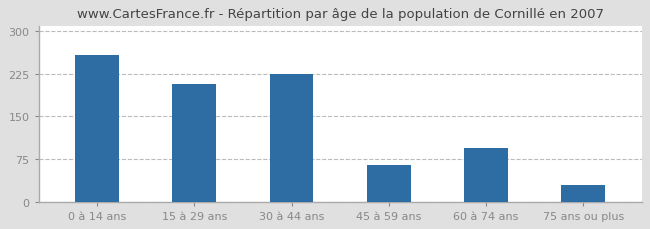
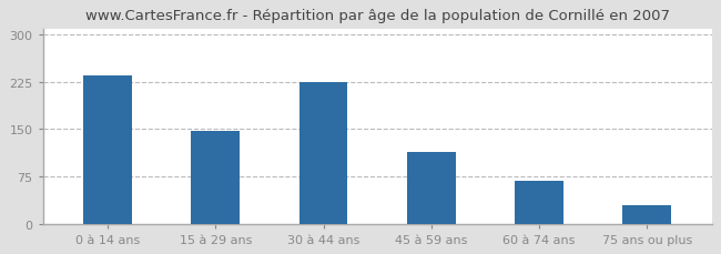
0 à 14 ans: 258 -> 235
15 à 29 ans: 208 -> 148
45 à 59 ans: 64 -> 113
60 à 74 ans: 94 -> 68
